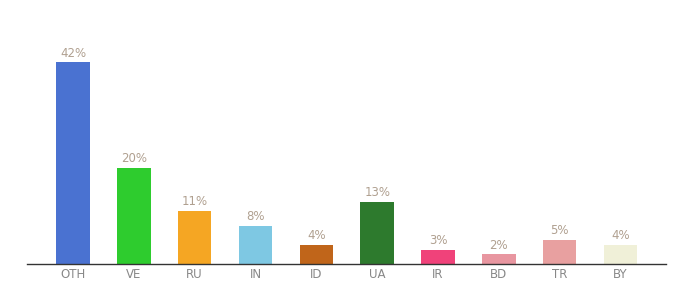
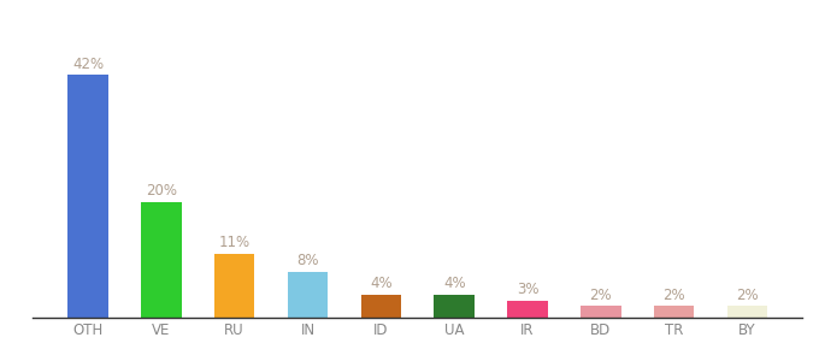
UA: 13% -> 4%
TR: 5% -> 2%
BY: 4% -> 2%
